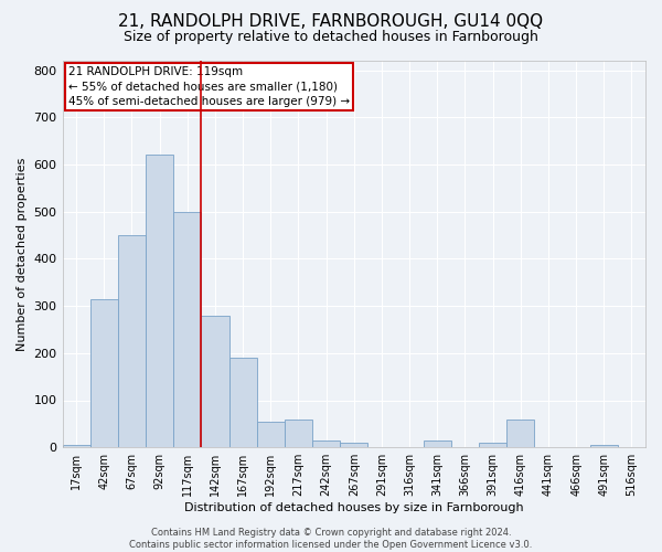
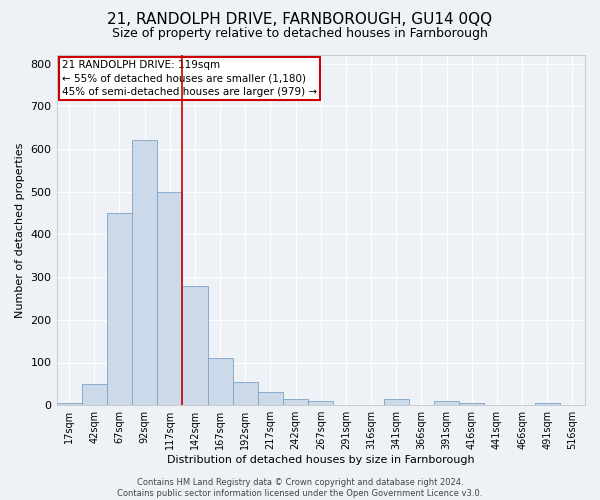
42sqm: 315 -> 50
167sqm: 190 -> 110
217sqm: 60 -> 30
416sqm: 60 -> 5
